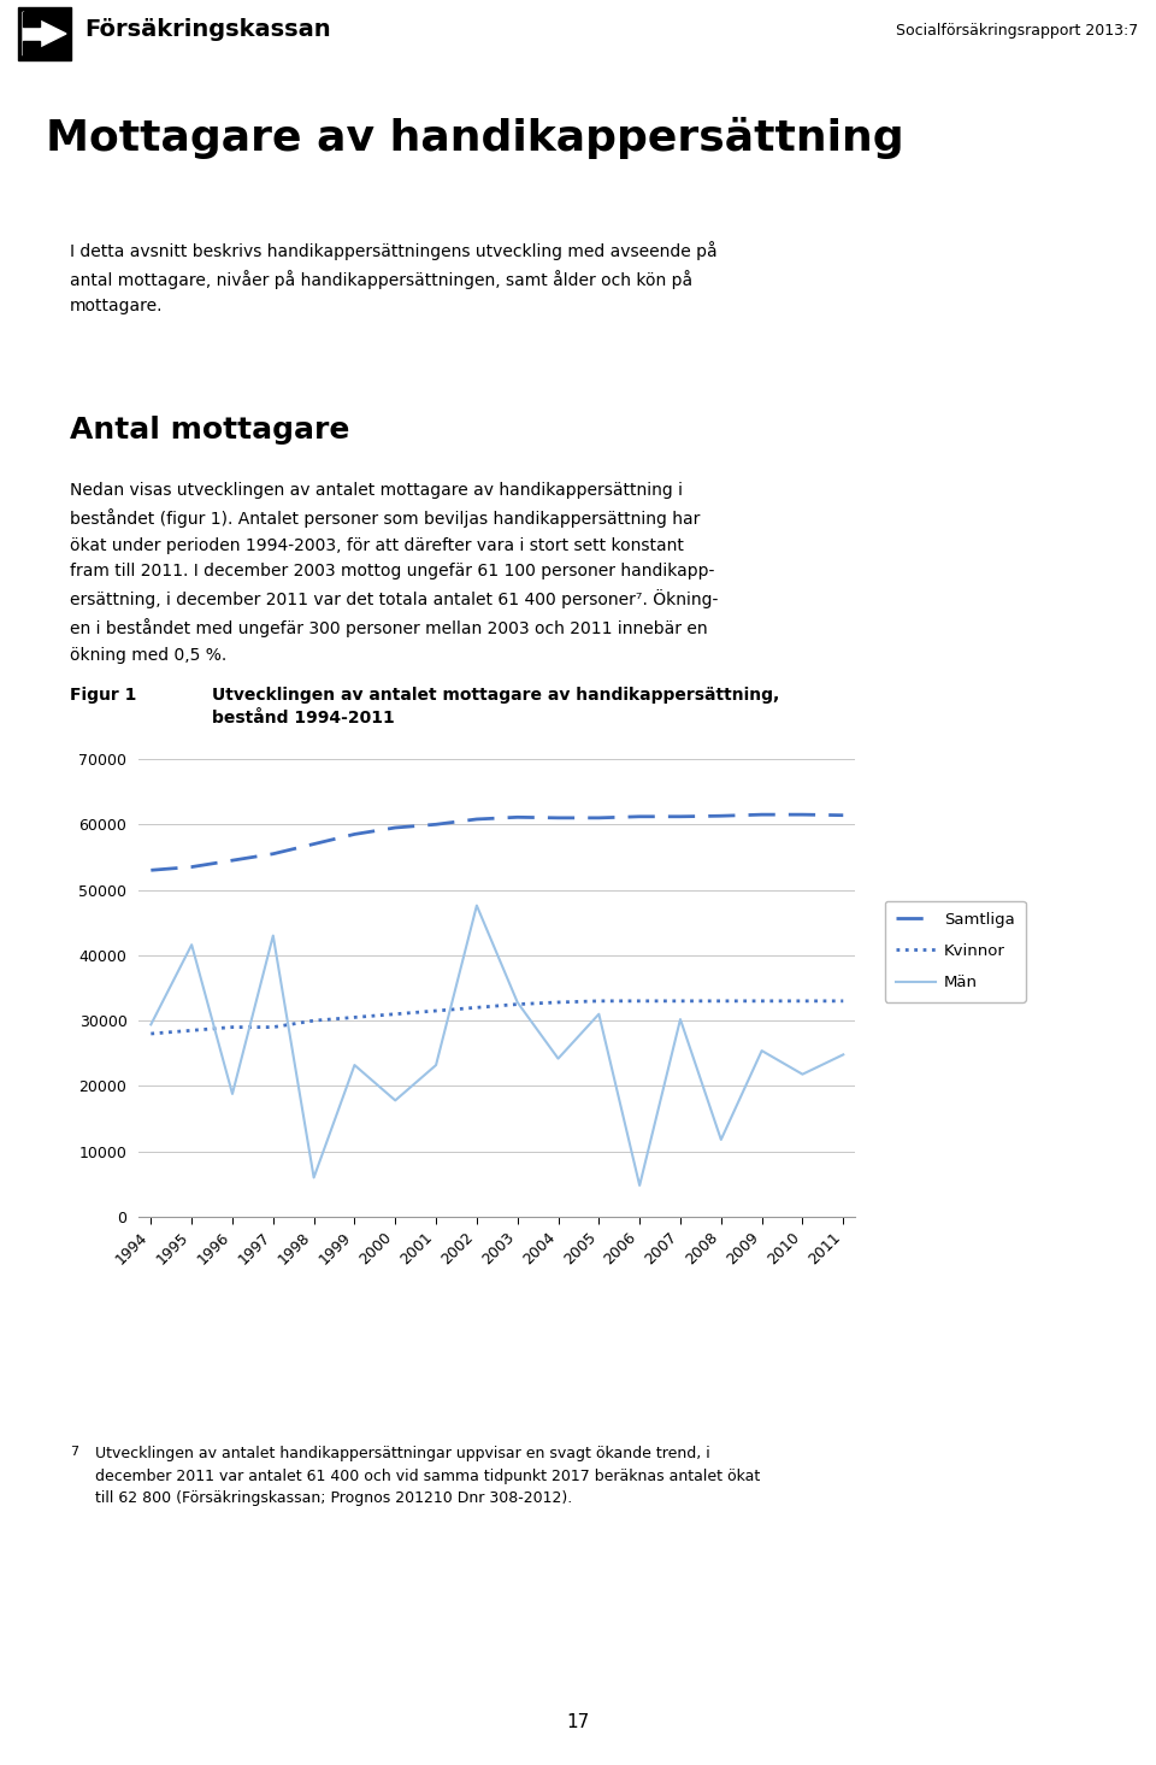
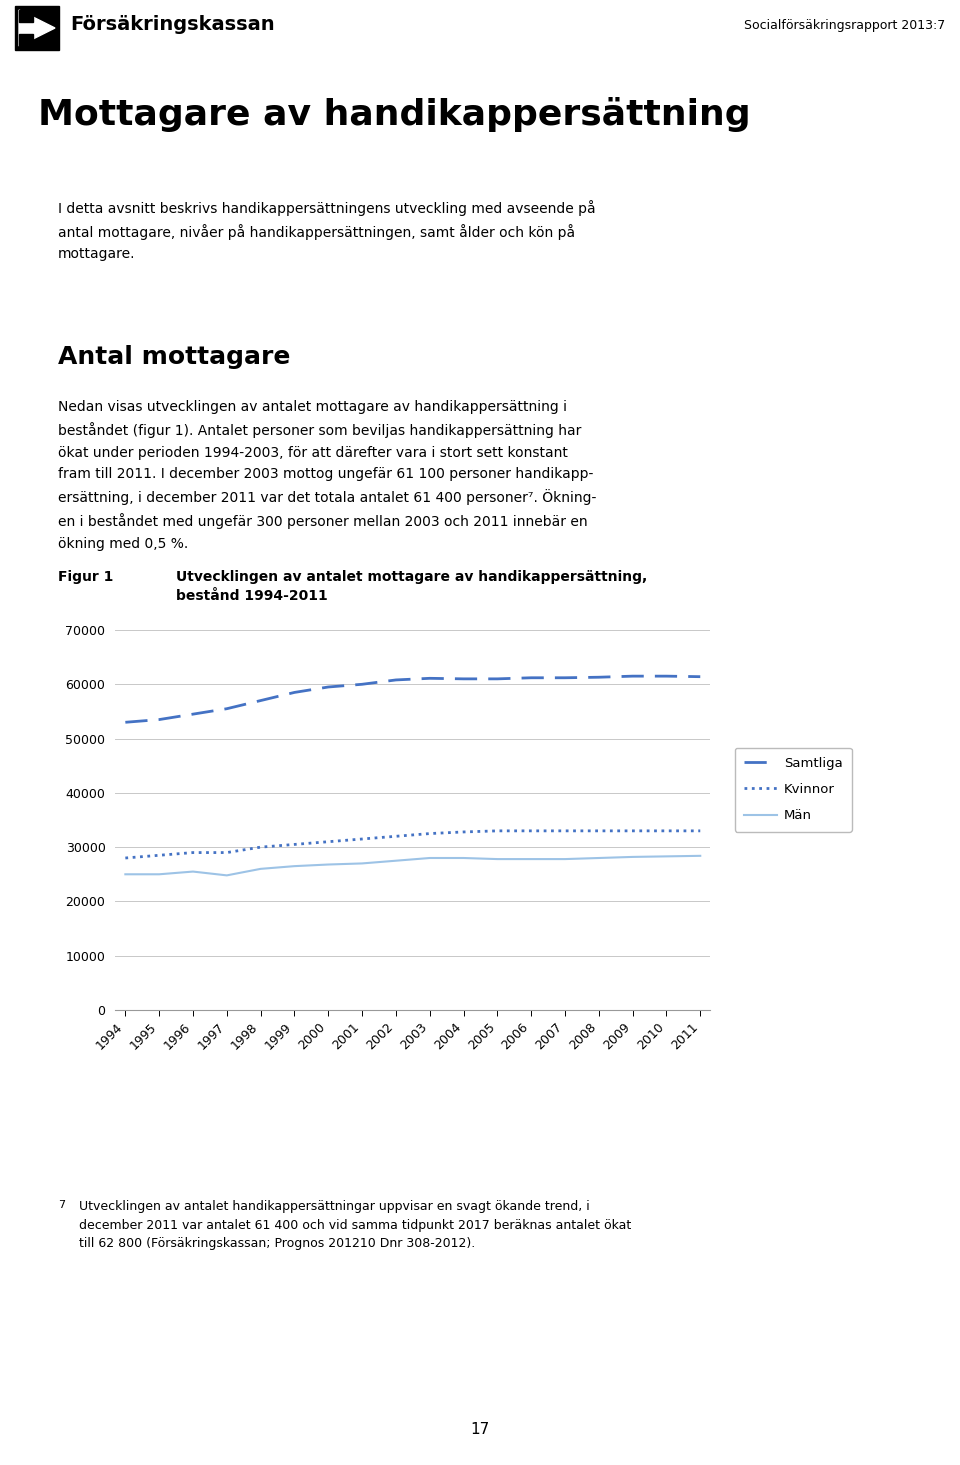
Män/1994: 29400 -> 25000
Män/1995: 41600 -> 25000
Män/1996: 18800 -> 25500
Män/1997: 43000 -> 24800
Män/1998: 6000 -> 26000
Män/1999: 23200 -> 26500
Män/2000: 17800 -> 26800
Män/2001: 23200 -> 27000
Män/2002: 47600 -> 27500
Män/2003: 32800 -> 28000
Män/2004: 24200 -> 28000
Män/2005: 31000 -> 27800
Män/2006: 4800 -> 27800
Män/2007: 30200 -> 27800
Män/2008: 11800 -> 28000
Män/2009: 25400 -> 28200
Män/2010: 21800 -> 28300
Män/2011: 24800 -> 28400
